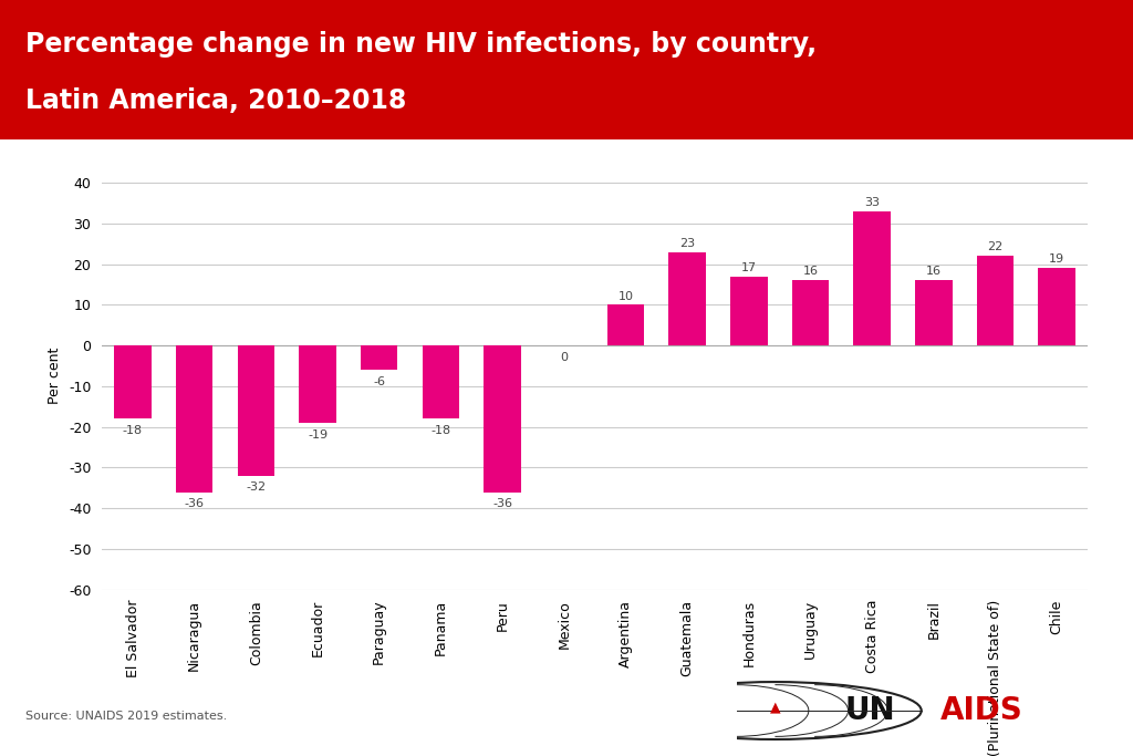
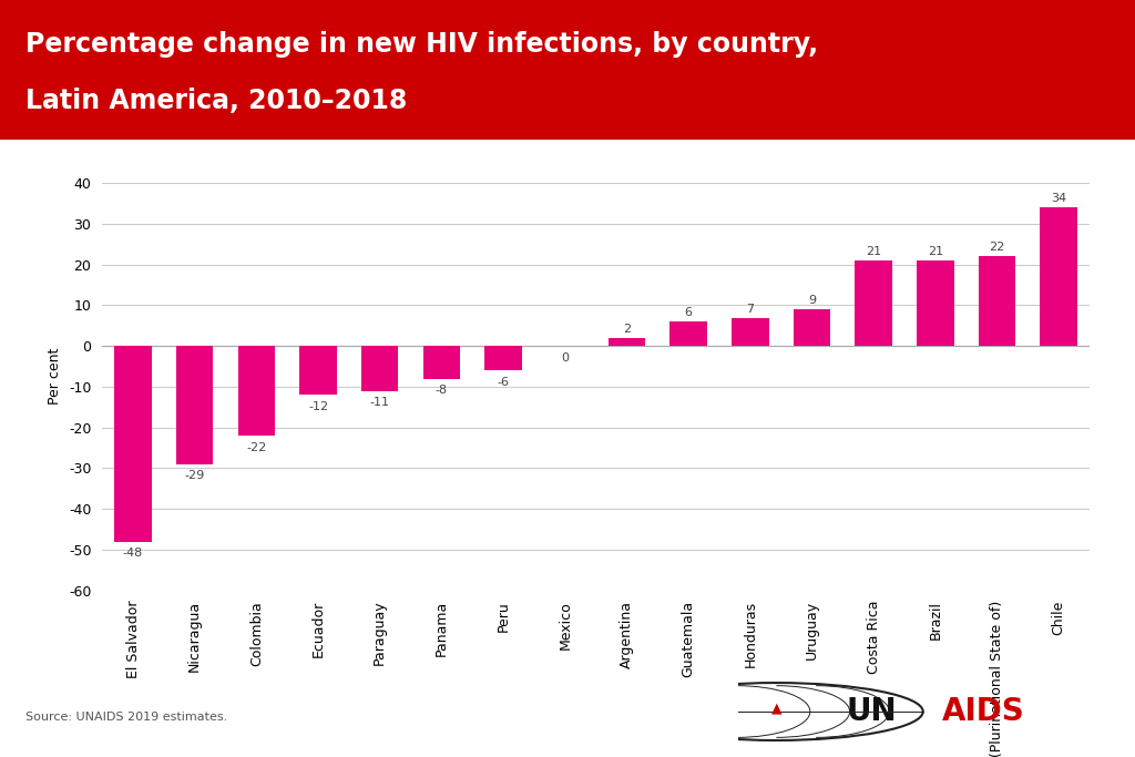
El Salvador: -18 -> -48
Nicaragua: -36 -> -29
Colombia: -32 -> -22
Ecuador: -19 -> -12
Paraguay: -6 -> -11
Panama: -18 -> -8
Peru: -36 -> -6
Argentina: 10 -> 2
Guatemala: 23 -> 6
Honduras: 17 -> 7
Uruguay: 16 -> 9
Costa Rica: 33 -> 21
Brazil: 16 -> 21
Chile: 19 -> 34
